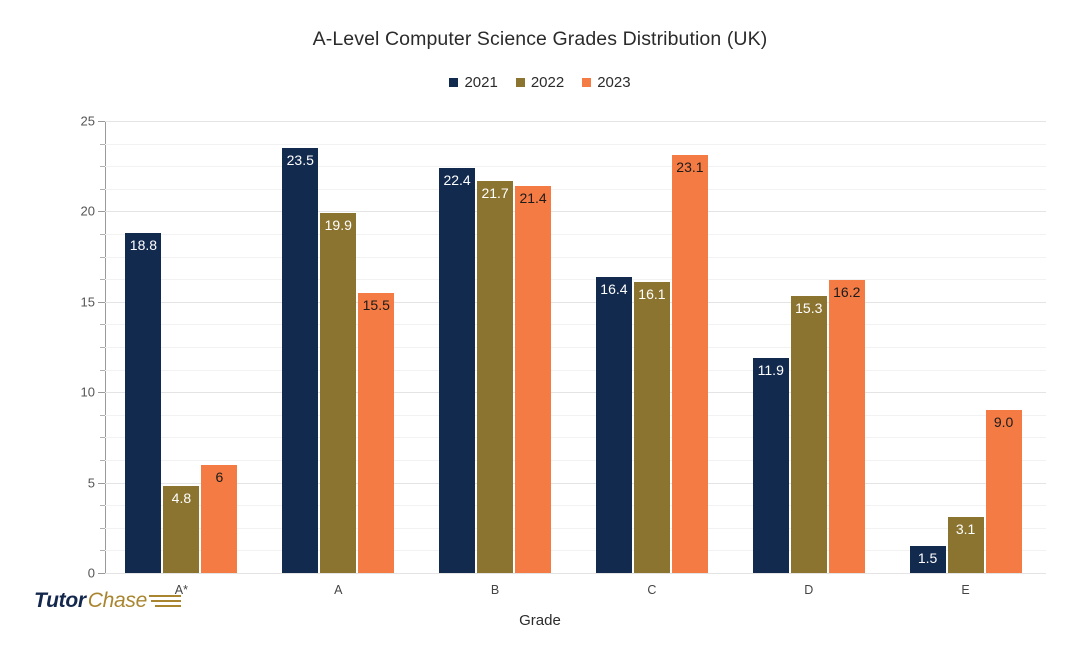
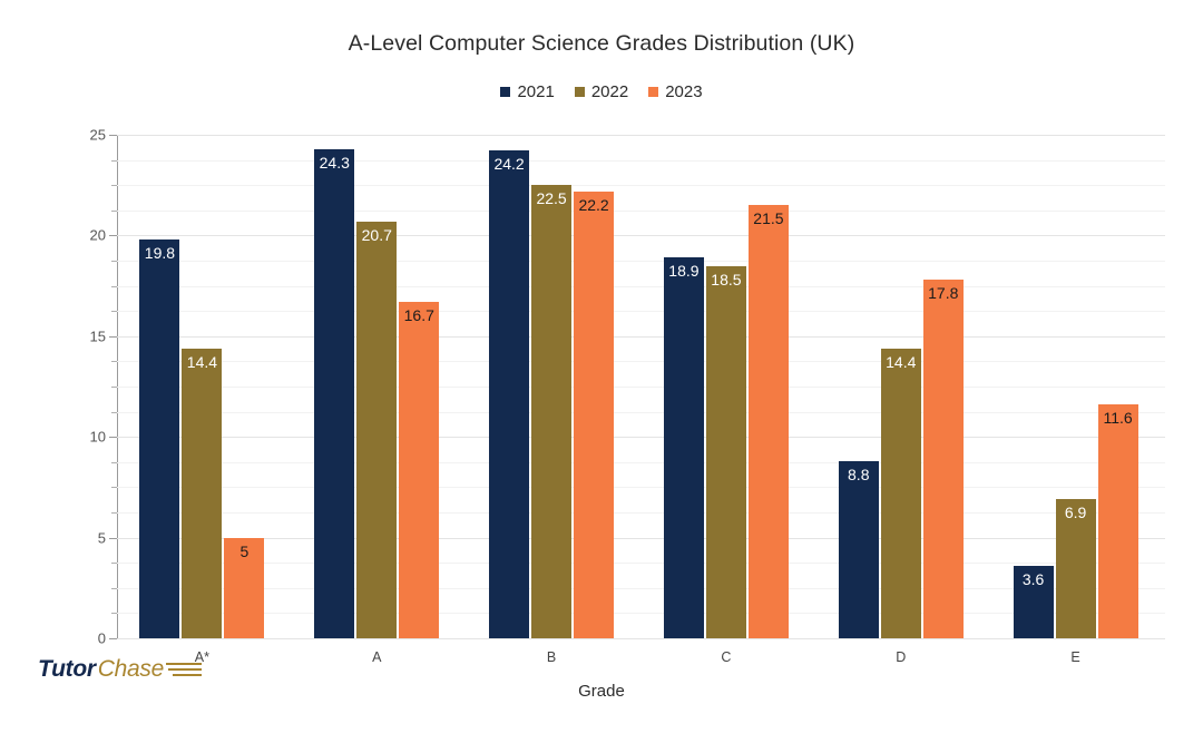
2021/A*: 18.8 -> 19.8
2022/A*: 4.8 -> 14.4
2023/A*: 6 -> 5
2021/A: 23.5 -> 24.3
2022/A: 19.9 -> 20.7
2023/A: 15.5 -> 16.7
2021/B: 22.4 -> 24.2
2022/B: 21.7 -> 22.5
2023/B: 21.4 -> 22.2
2021/C: 16.4 -> 18.9
2022/C: 16.1 -> 18.5
2023/C: 23.1 -> 21.5
2021/D: 11.9 -> 8.8
2022/D: 15.3 -> 14.4
2023/D: 16.2 -> 17.8
2021/E: 1.5 -> 3.6
2022/E: 3.1 -> 6.9
2023/E: 9.0 -> 11.6
